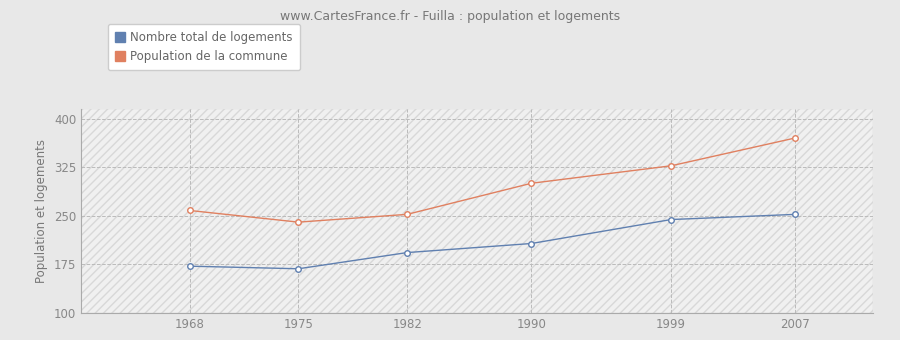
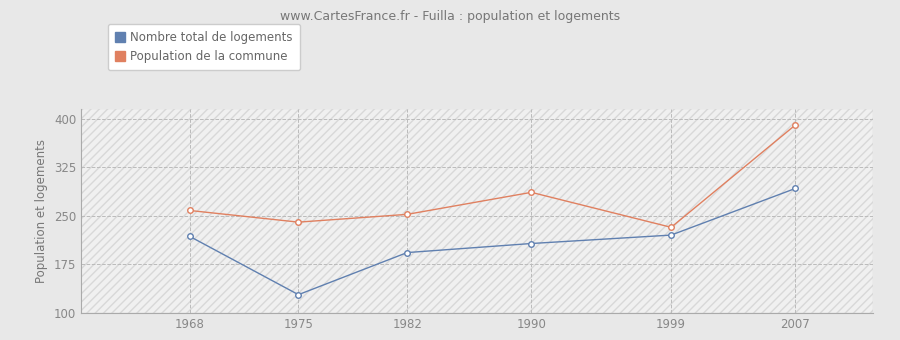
Nombre total de logements/1968: 172 -> 218
Nombre total de logements/1975: 168 -> 128
Population de la commune/1990: 300 -> 286
Nombre total de logements/1999: 244 -> 220
Population de la commune/1999: 327 -> 232
Nombre total de logements/2007: 252 -> 292
Population de la commune/2007: 370 -> 390
